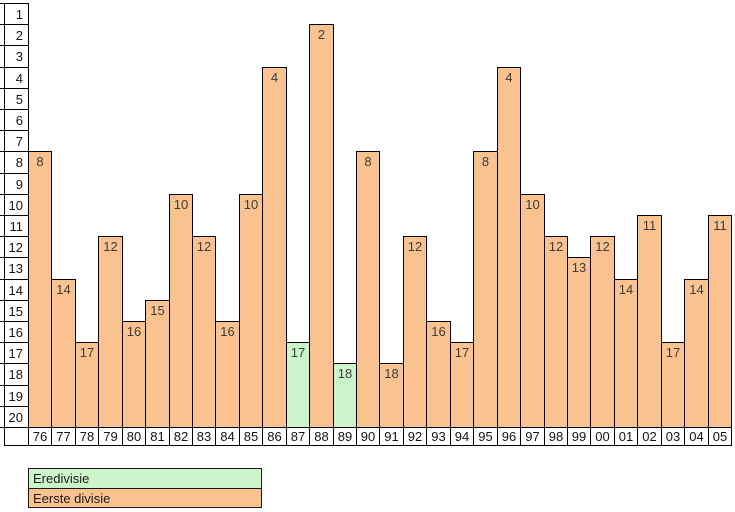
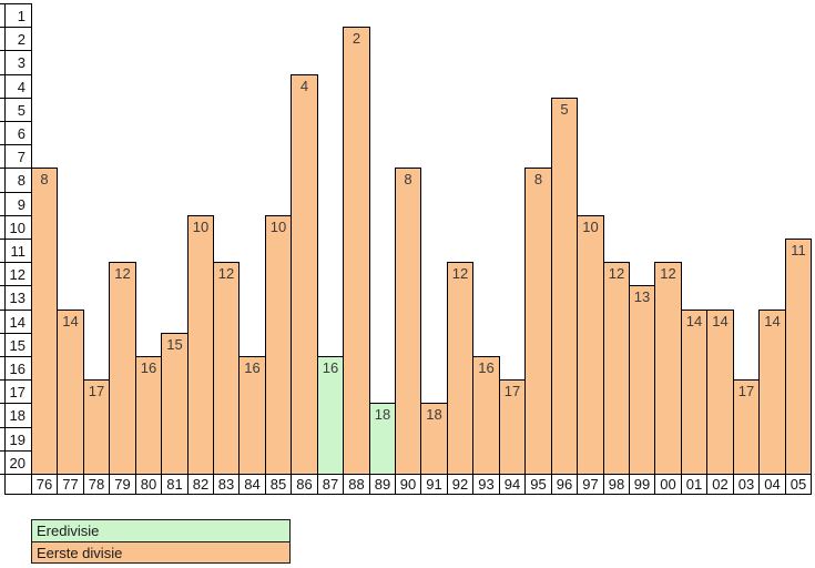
87: 17 -> 16
96: 4 -> 5
02: 11 -> 14
